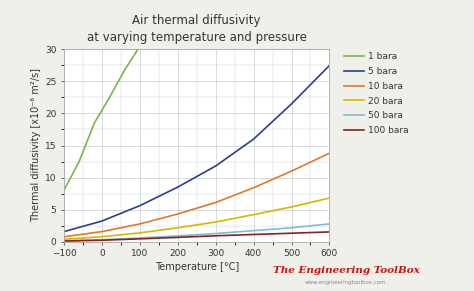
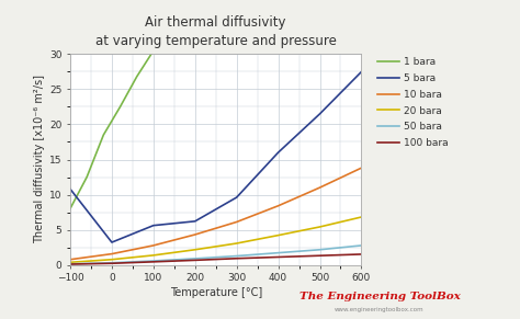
5 bara/−100: 1.6 -> 10.8
5 bara/200: 8.5 -> 6.2
5 bara/300: 11.8 -> 9.6
